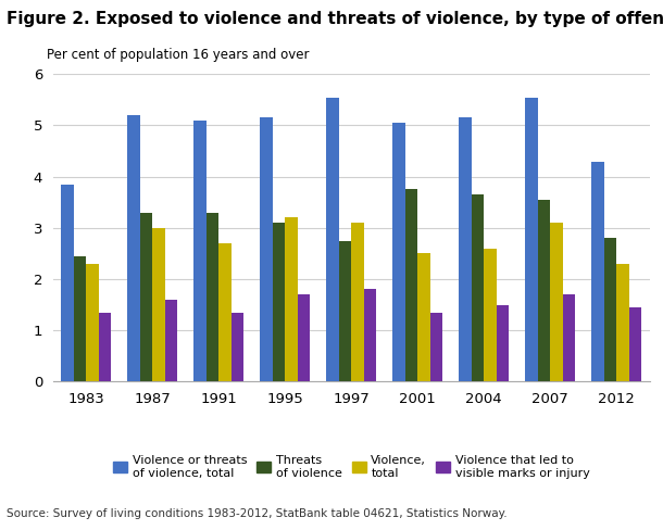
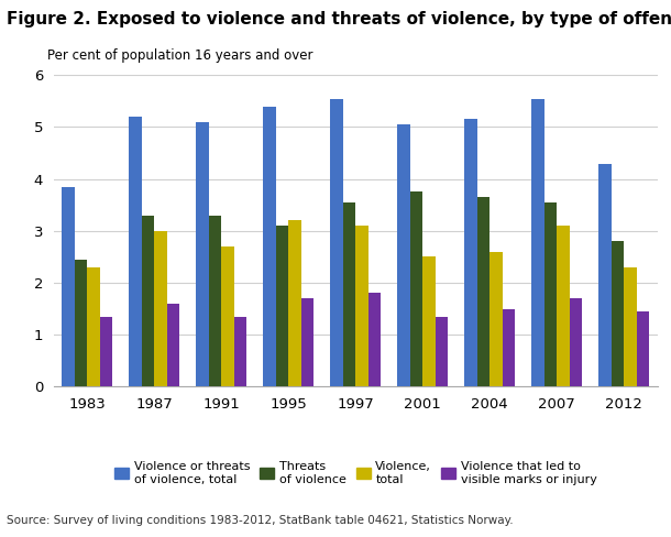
Violence or threats of violence, total/1995: 5.15 -> 5.40
Threats of violence/1997: 2.75 -> 3.55
